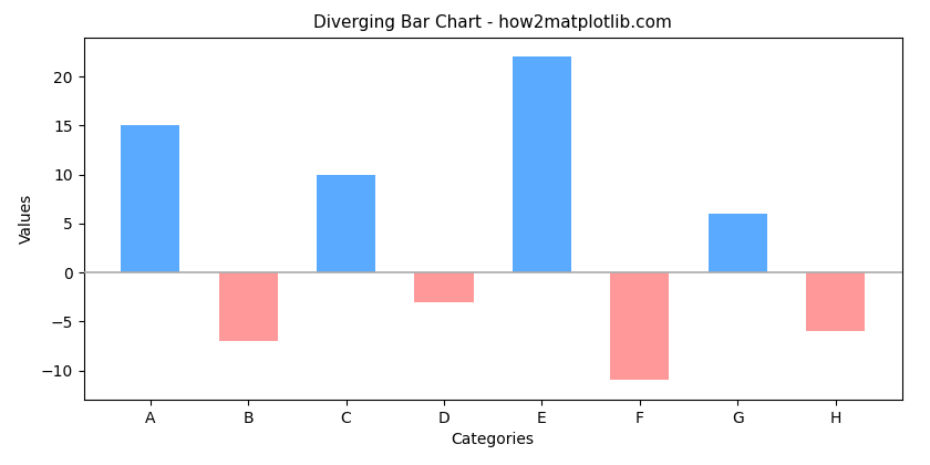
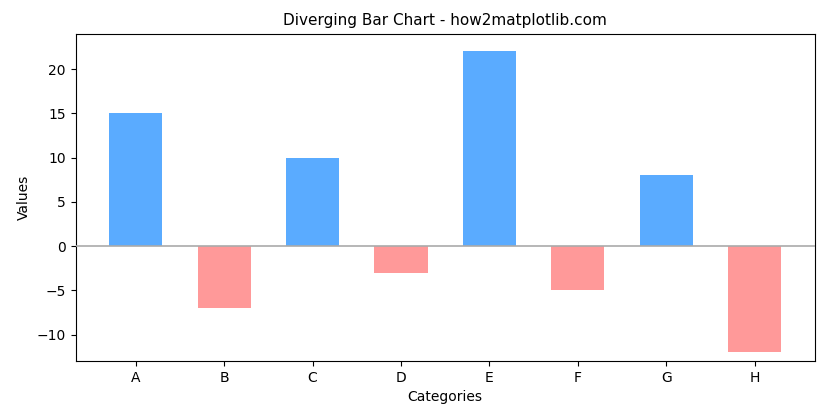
F: -11 -> -5
G: 6 -> 8
H: -6 -> -12
